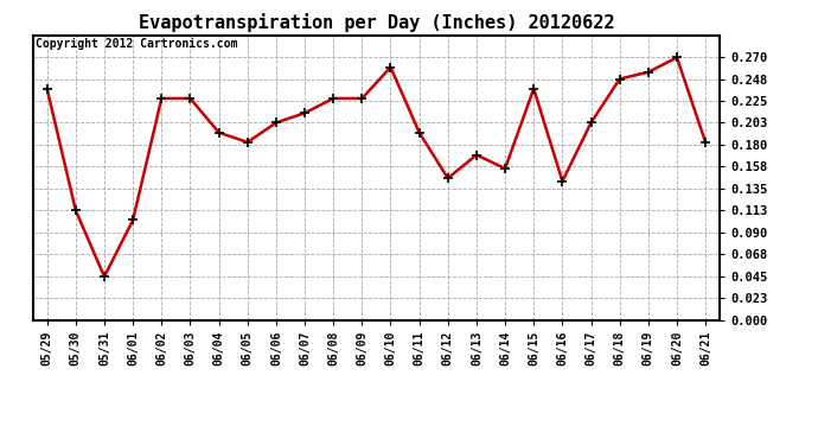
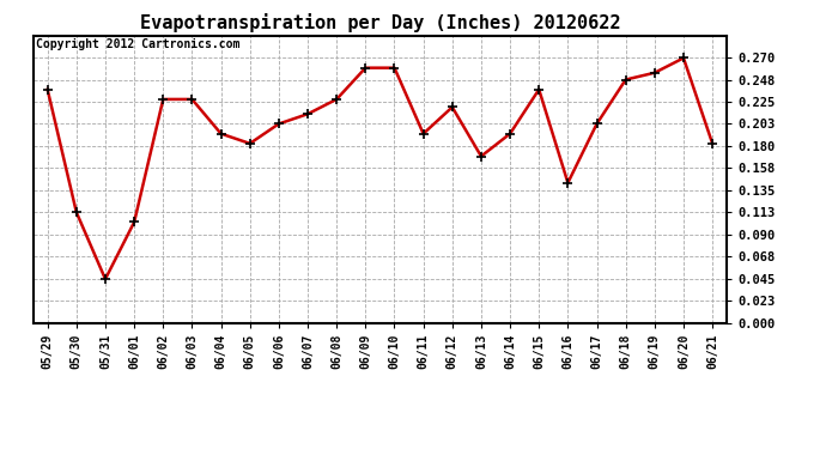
06/09: 0.228 -> 0.260
06/12: 0.146 -> 0.220
06/14: 0.156 -> 0.193
